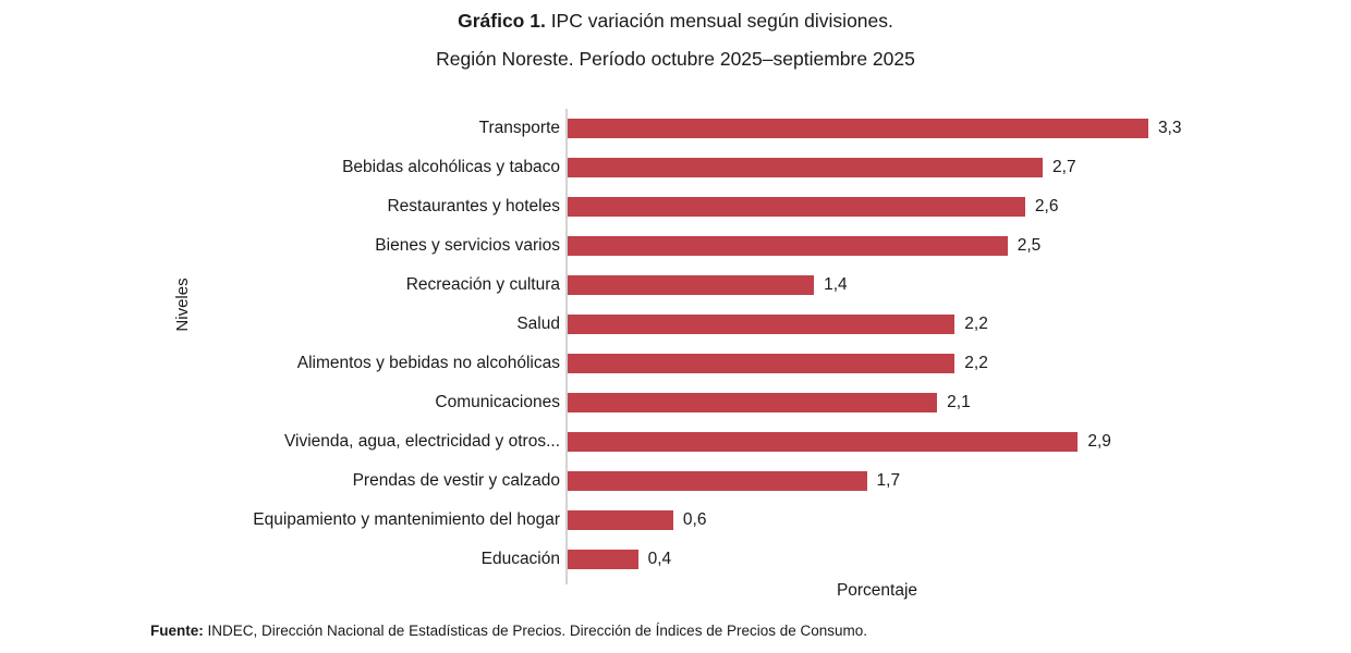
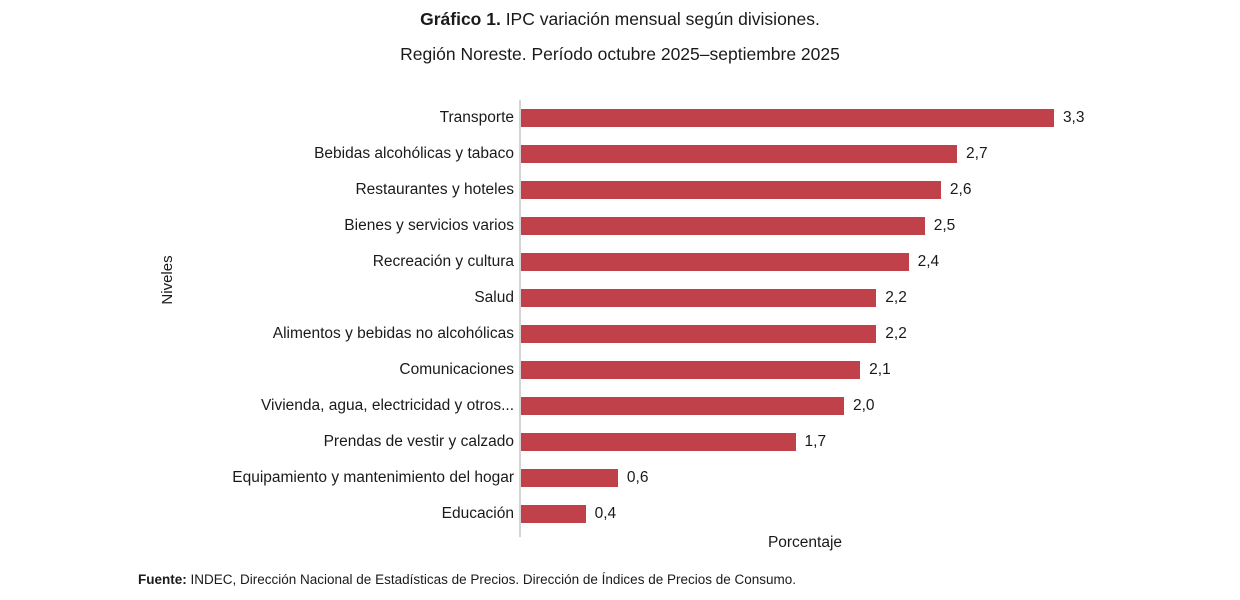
Recreación y cultura: 1,4 -> 2,4
Vivienda, agua, electricidad y otros...: 2,9 -> 2,0
